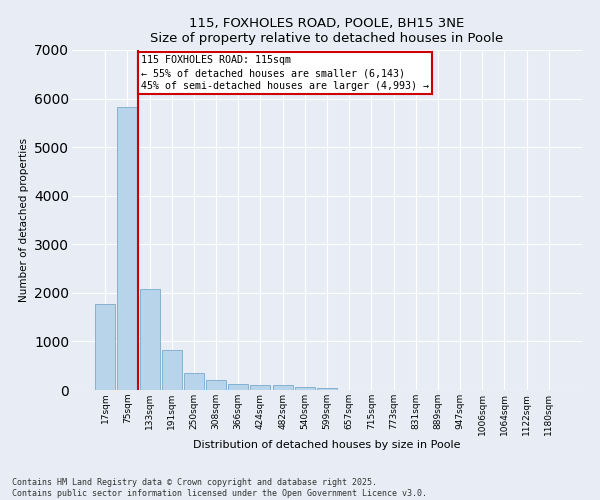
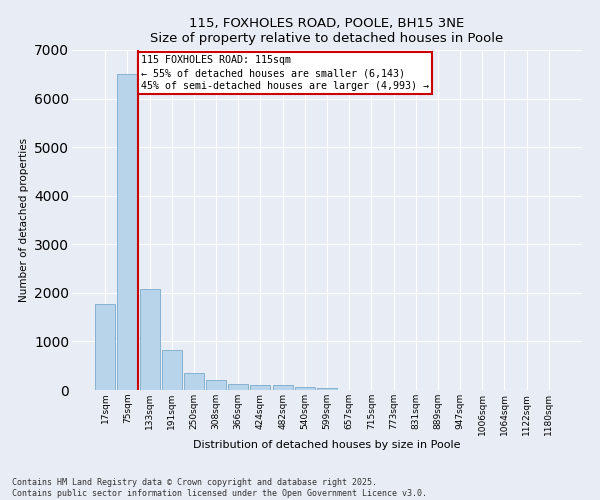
75sqm: 5820 -> 6500
